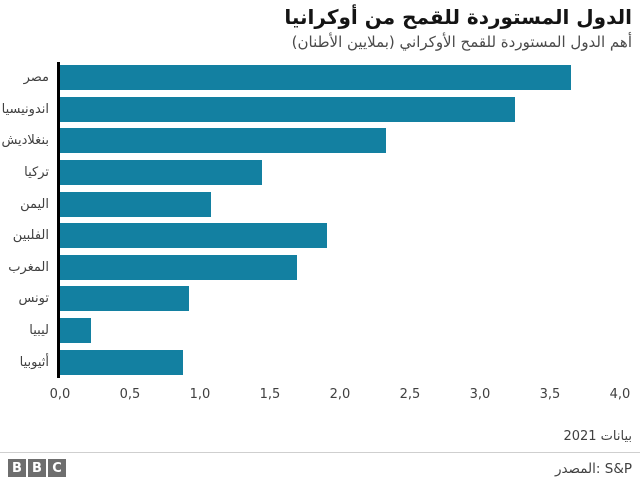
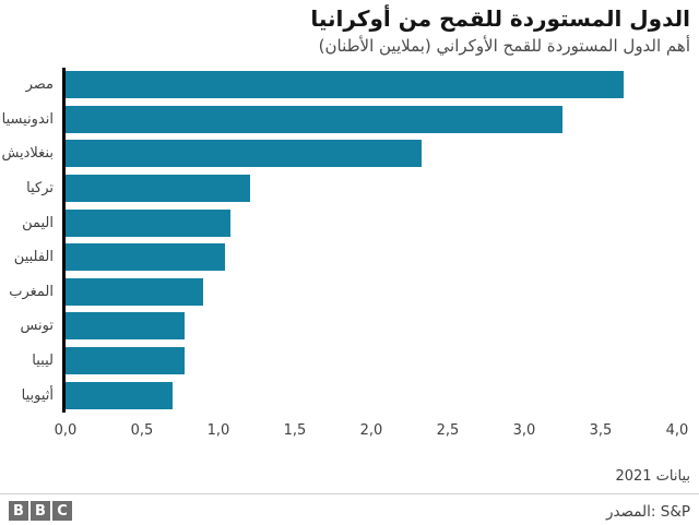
تركيا: 1,44 -> 1,21
الفلبين: 1,91 -> 1,04
المغرب: 1,69 -> 0,90
تونس: 0,92 -> 0,78
ليبيا: 0,22 -> 0,78
أثيوبيا: 0,88 -> 0,70
